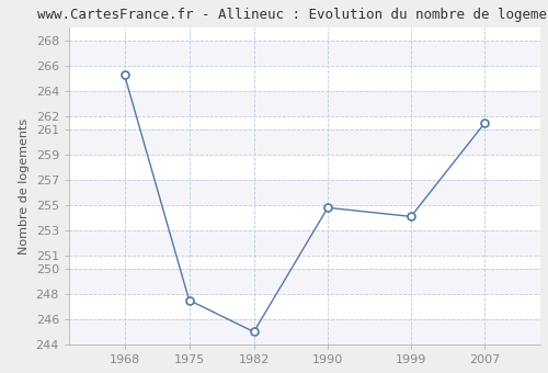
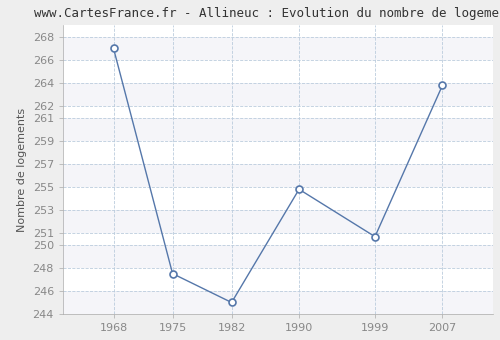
1968: 265.3 -> 267.0
1999: 254.1 -> 250.7
2007: 261.5 -> 263.8
